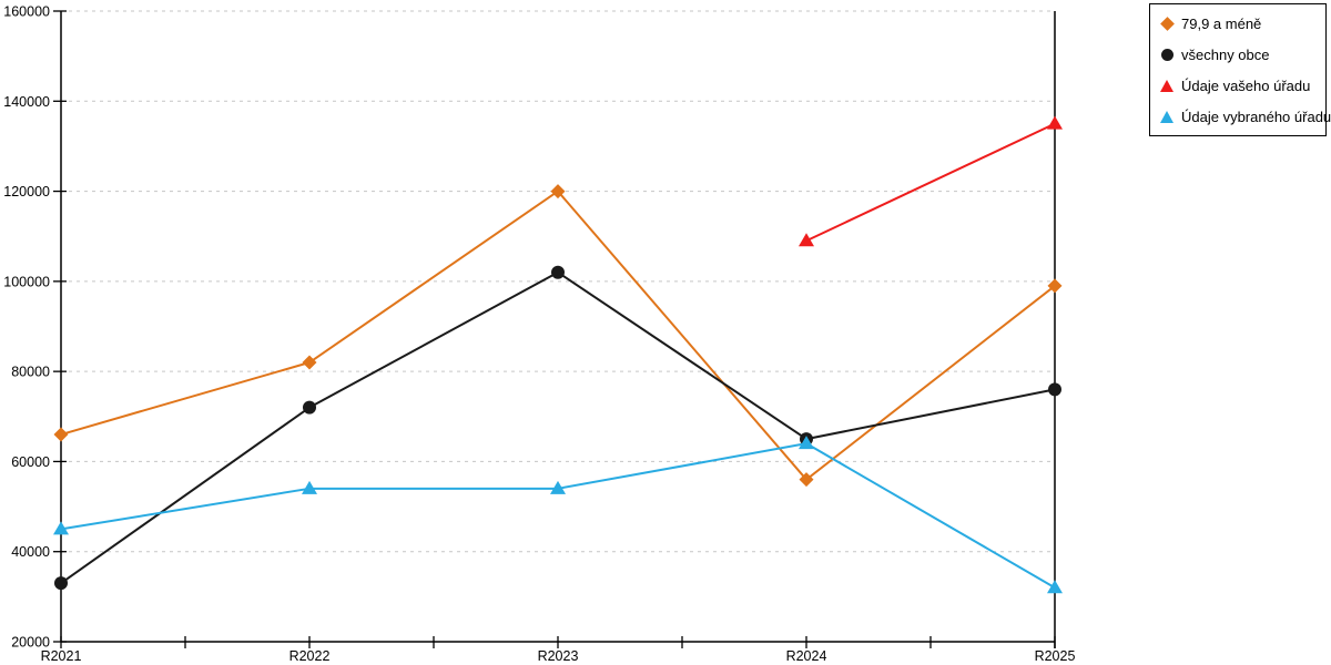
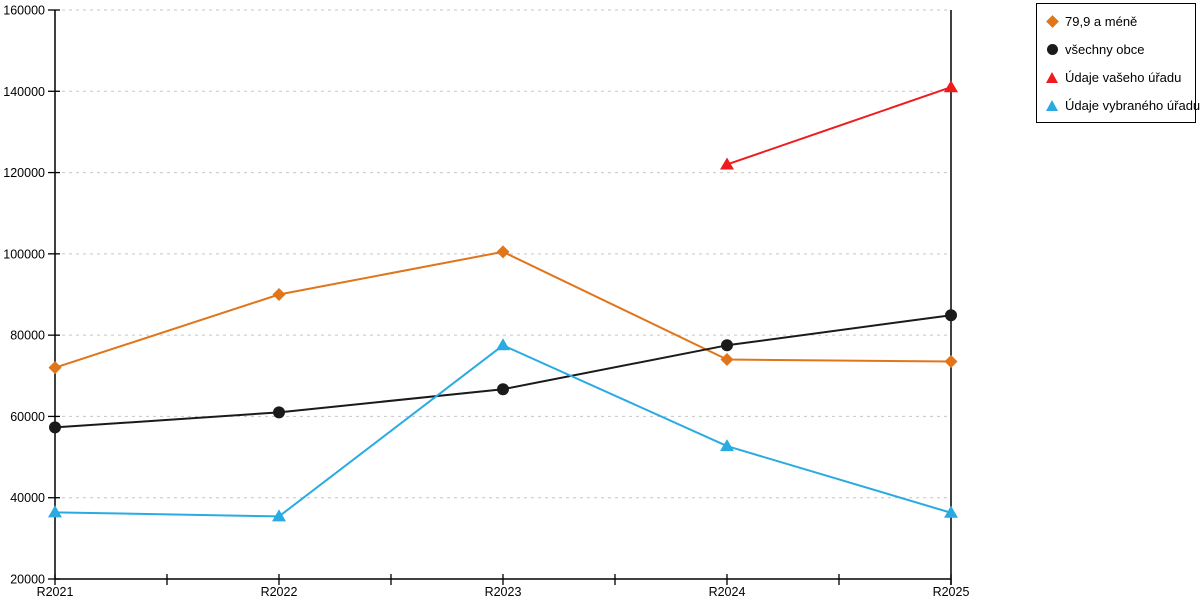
79,9 a méně/R2021: 66000 -> 72000
všechny obce/R2021: 33000 -> 57000
Údaje vybraného úřadu/R2021: 45000 -> 36000
79,9 a méně/R2022: 82000 -> 90000
všechny obce/R2022: 72000 -> 61000
Údaje vybraného úřadu/R2022: 54000 -> 35000
79,9 a méně/R2023: 120000 -> 100000
všechny obce/R2023: 102000 -> 67000
Údaje vybraného úřadu/R2023: 54000 -> 78000
79,9 a méně/R2024: 56000 -> 74000
všechny obce/R2024: 65000 -> 78000
Údaje vašeho úřadu/R2024: 109000 -> 122000
Údaje vybraného úřadu/R2024: 64000 -> 53000
79,9 a méně/R2025: 99000 -> 74000
všechny obce/R2025: 76000 -> 85000
Údaje vašeho úřadu/R2025: 135000 -> 141000
Údaje vybraného úřadu/R2025: 32000 -> 36000
